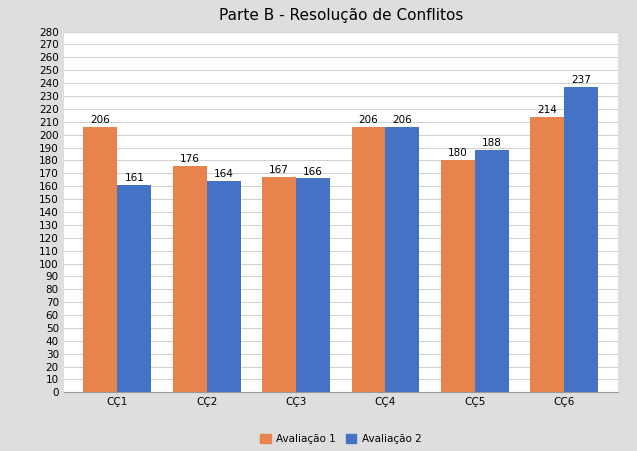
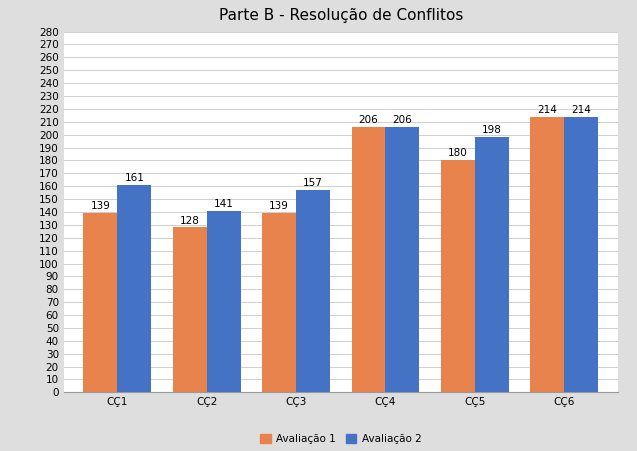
Avaliação 1/CÇ1: 206 -> 139
Avaliação 1/CÇ2: 176 -> 128
Avaliação 2/CÇ2: 164 -> 141
Avaliação 1/CÇ3: 167 -> 139
Avaliação 2/CÇ3: 166 -> 157
Avaliação 2/CÇ5: 188 -> 198
Avaliação 2/CÇ6: 237 -> 214
